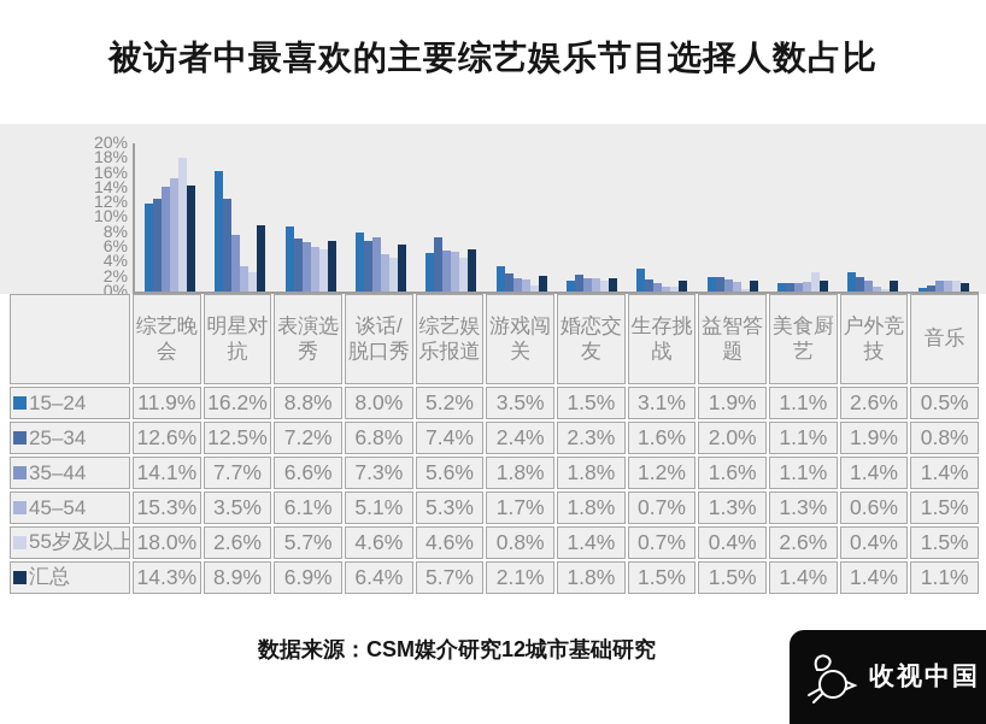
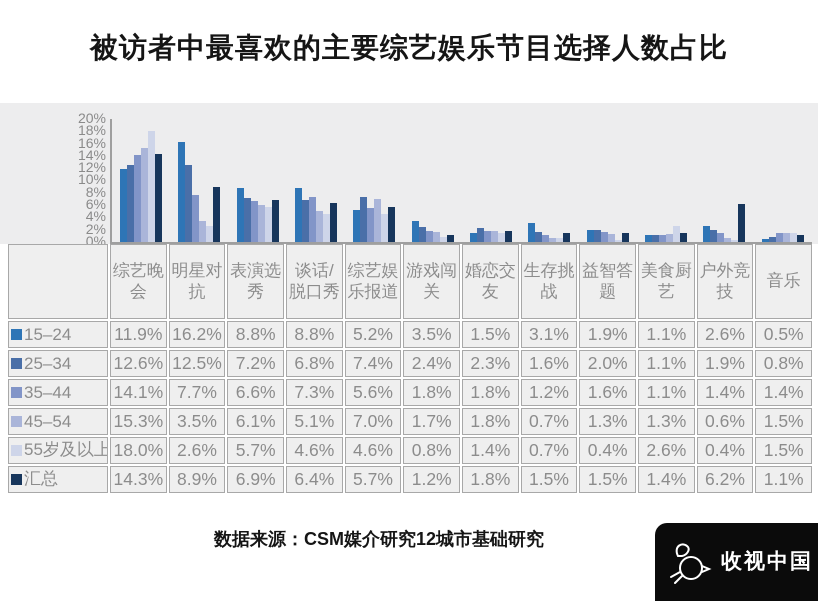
15–24/谈话/脱口秀: 8.0% -> 8.8%
45–54/综艺娱乐报道: 5.3% -> 7.0%
汇总/游戏闯关: 2.1% -> 1.2%
汇总/户外竞技: 1.4% -> 6.2%
